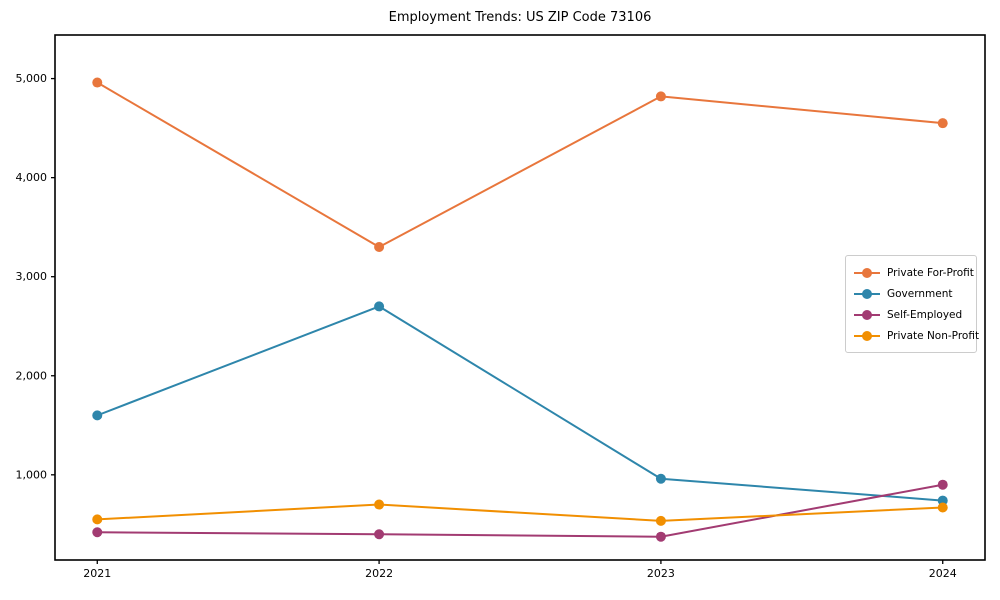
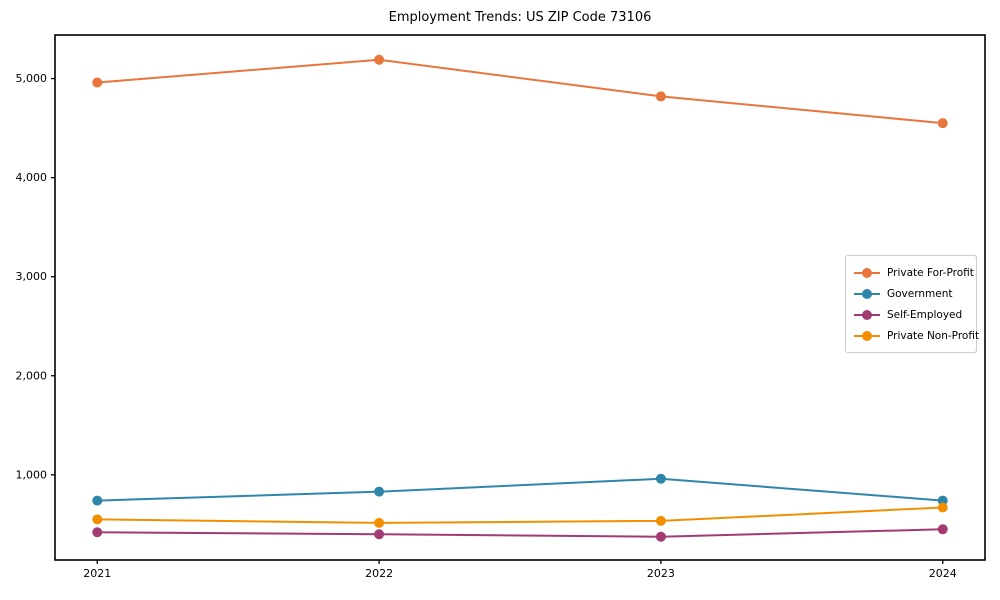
Government/2021: 1600 -> 700
Private For-Profit/2022: 3300 -> 5200
Government/2022: 2700 -> 800
Private Non-Profit/2022: 700 -> 500
Self-Employed/2024: 900 -> 400
